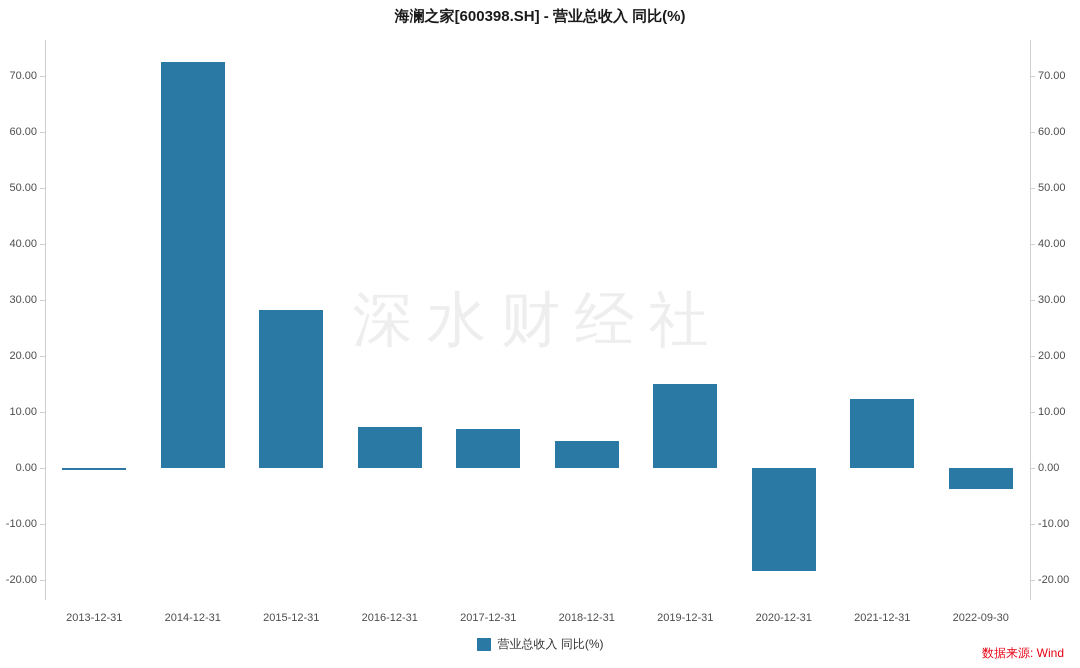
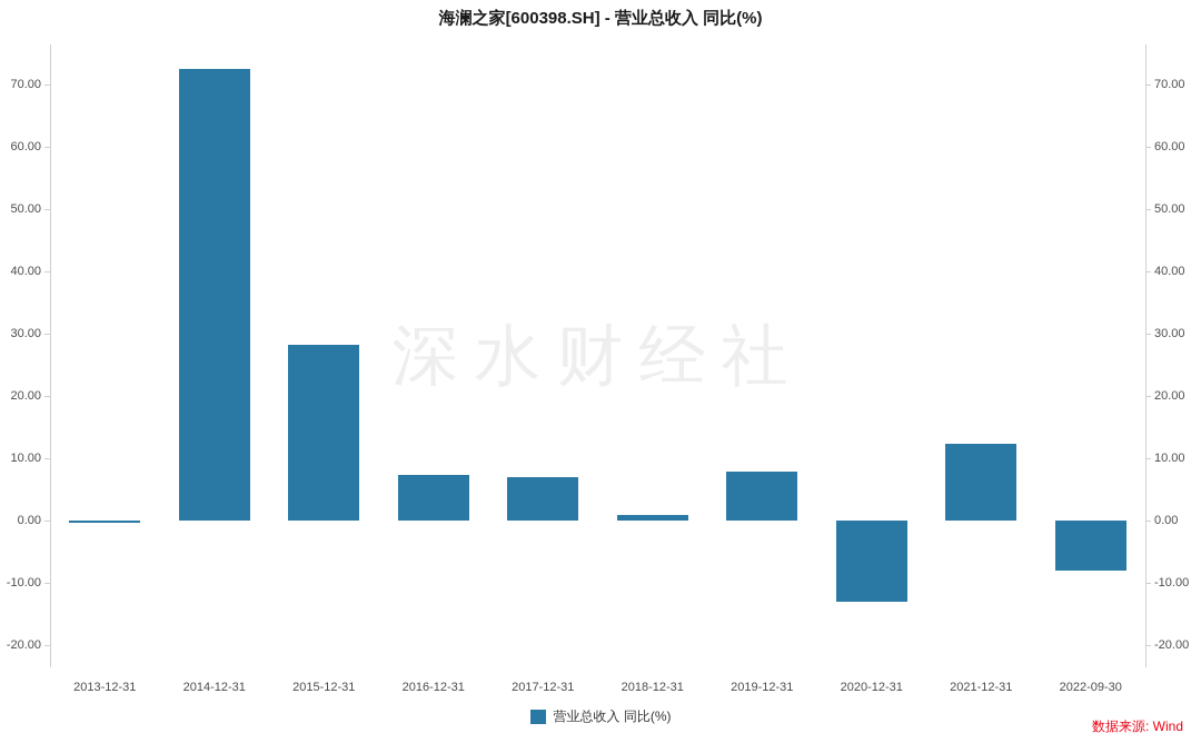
2018-12-31: 5 -> 1
2019-12-31: 15 -> 8
2020-12-31: -18 -> -13
2022-09-30: -4 -> -8
